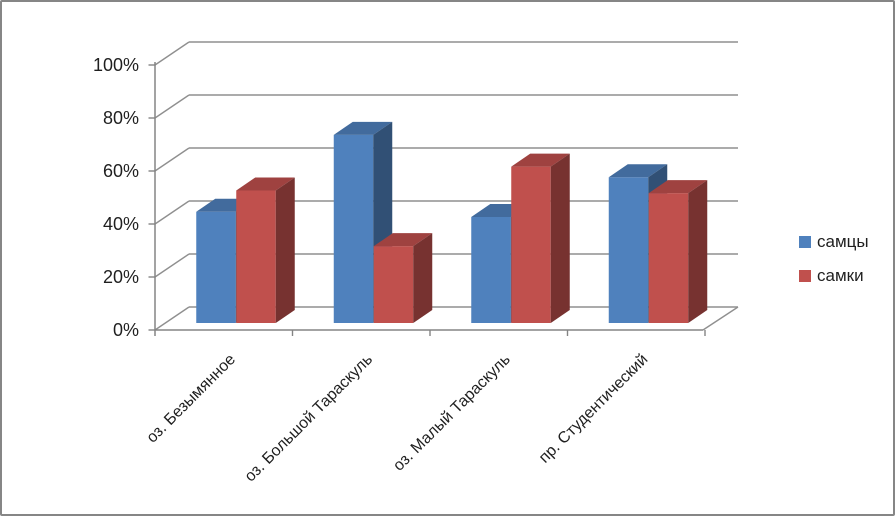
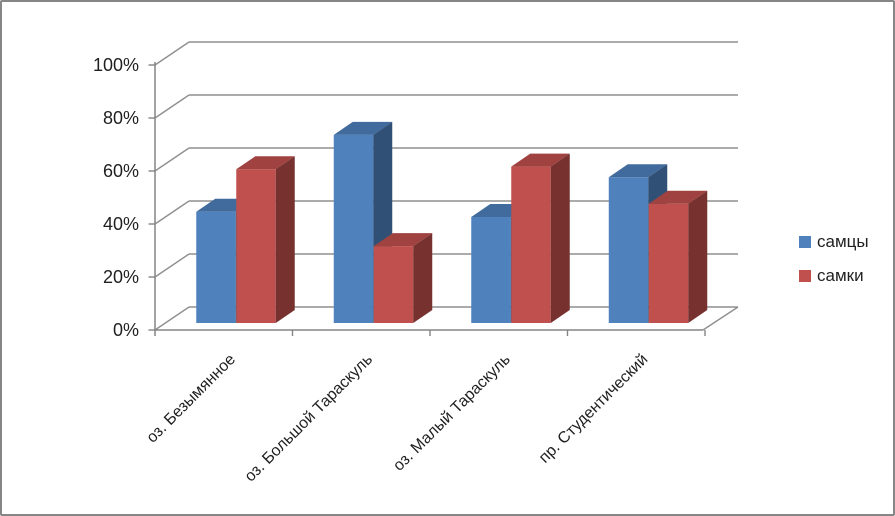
самки/оз. Безымянное: 50% -> 58%
самки/пр. Студентический: 49% -> 45%
